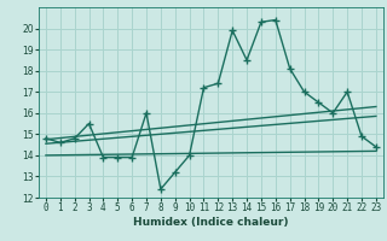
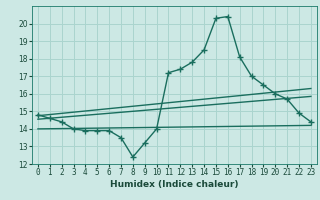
2: 14.8 -> 14.4
3: 15.5 -> 14.0
7: 16.0 -> 13.5
13: 19.9 -> 17.8
21: 17.0 -> 15.7
